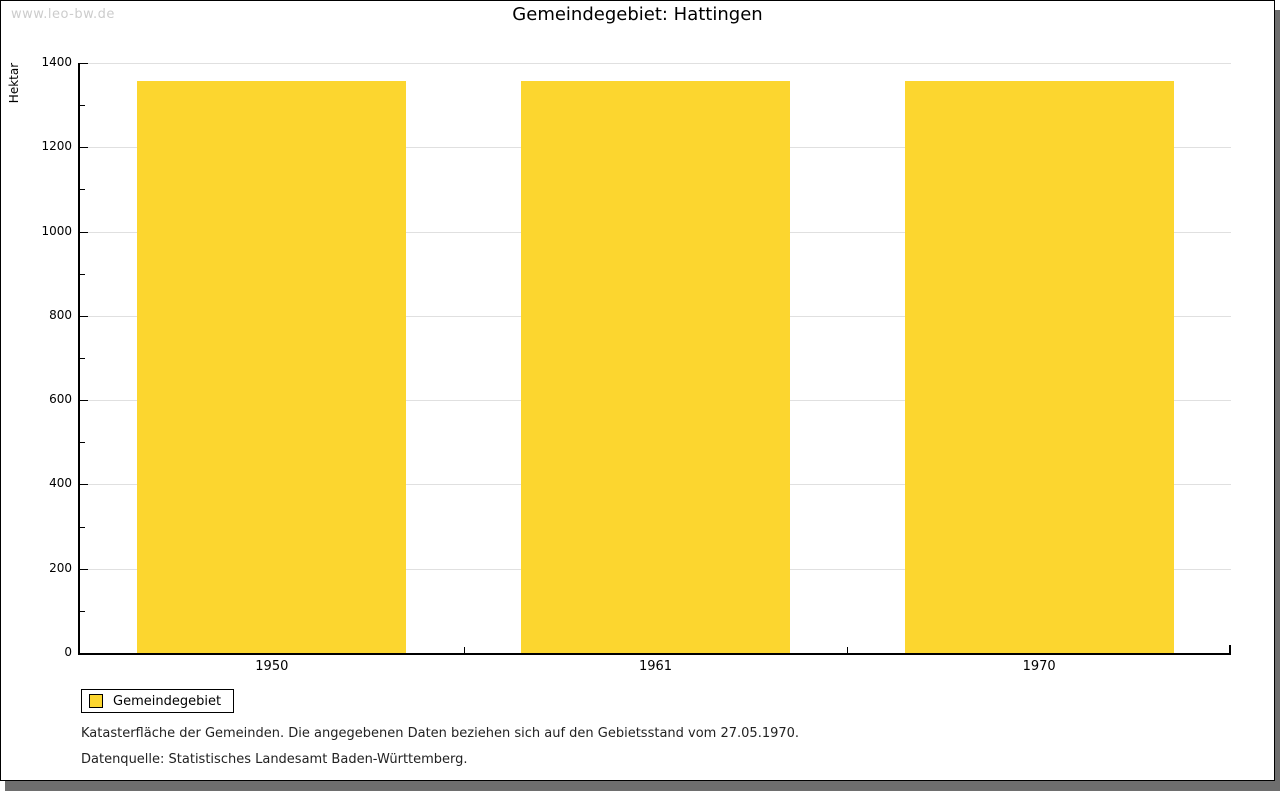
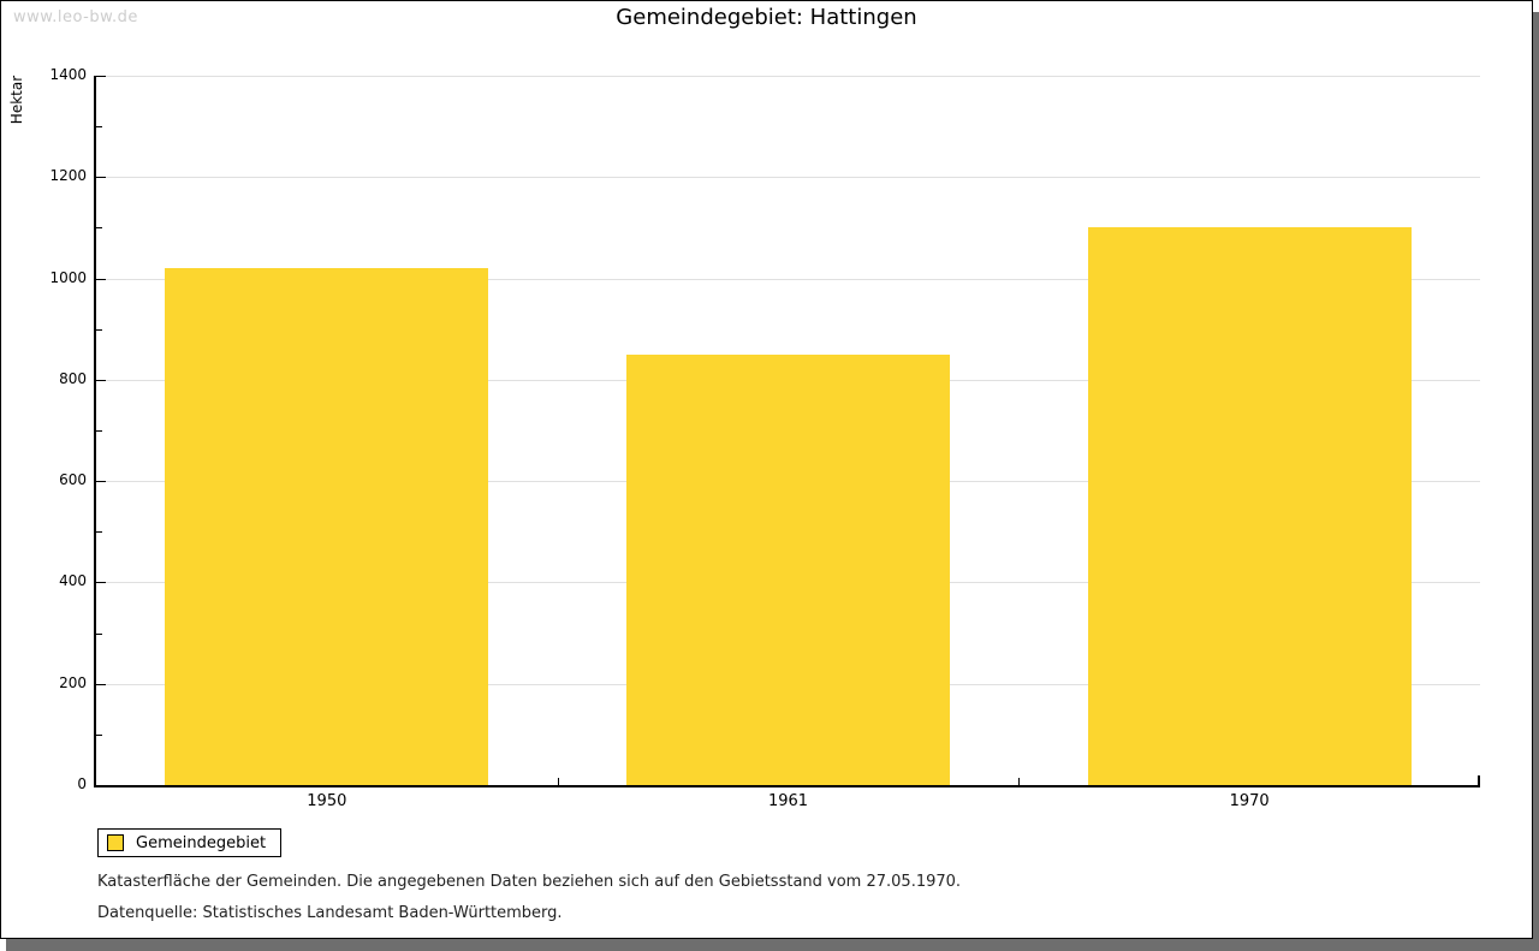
1950: 1360 -> 1020
1961: 1360 -> 850
1970: 1360 -> 1100
